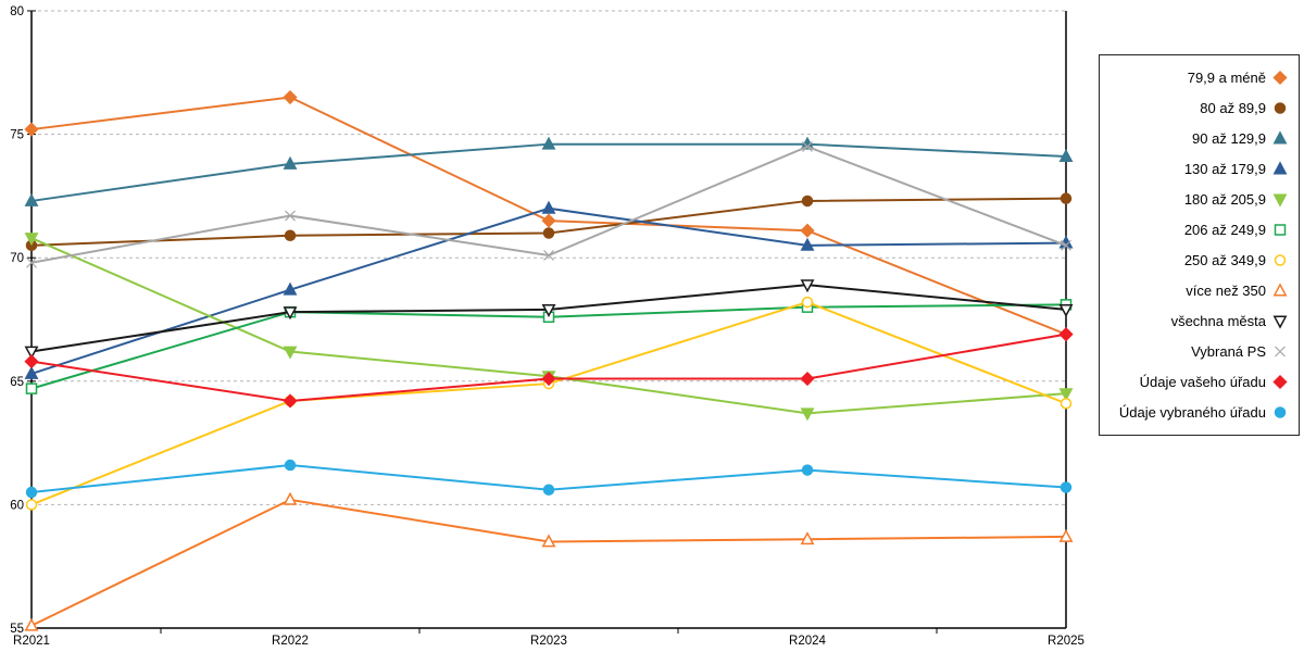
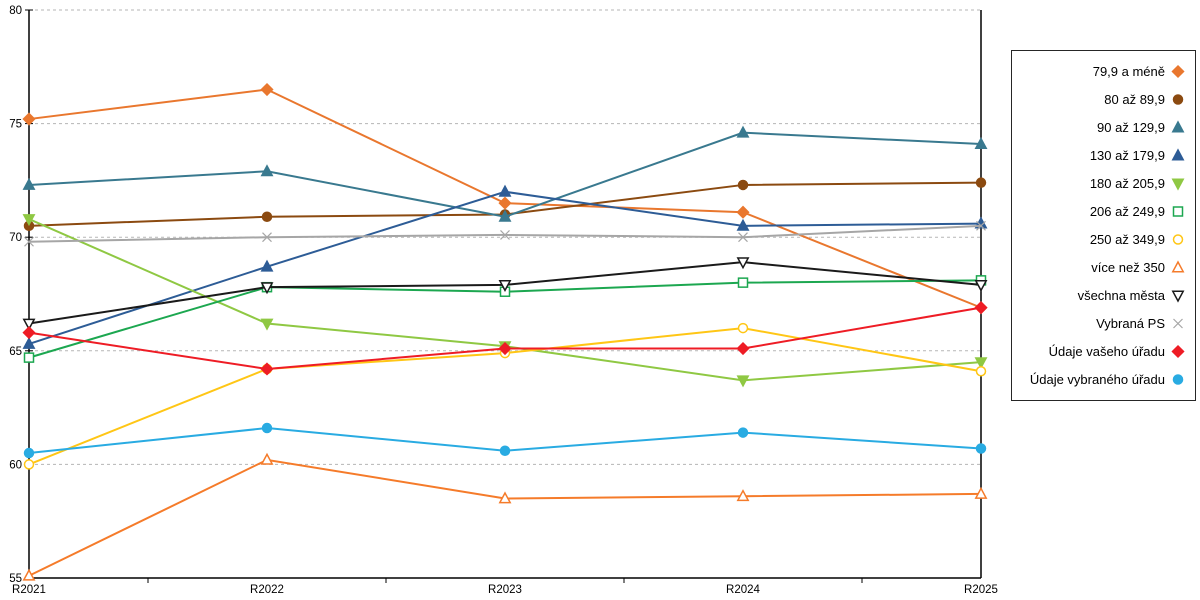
90 až 129,9/R2022: 73.8 -> 72.9
Vybraná PS/R2022: 71.7 -> 70.0
90 až 129,9/R2023: 74.6 -> 70.9
250 až 349,9/R2024: 68.2 -> 66.0
Vybraná PS/R2024: 74.5 -> 70.0
